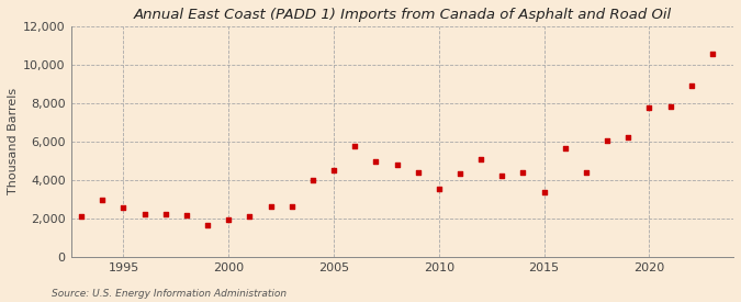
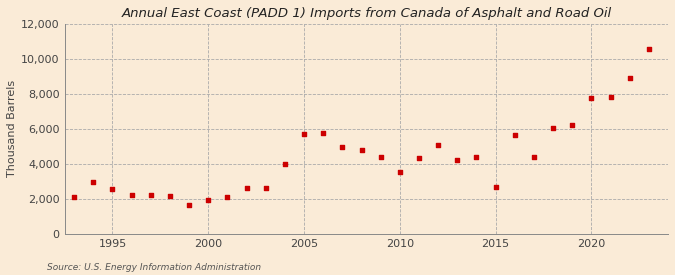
2005: 4,500 -> 5,700
2015: 3,400 -> 2,700
